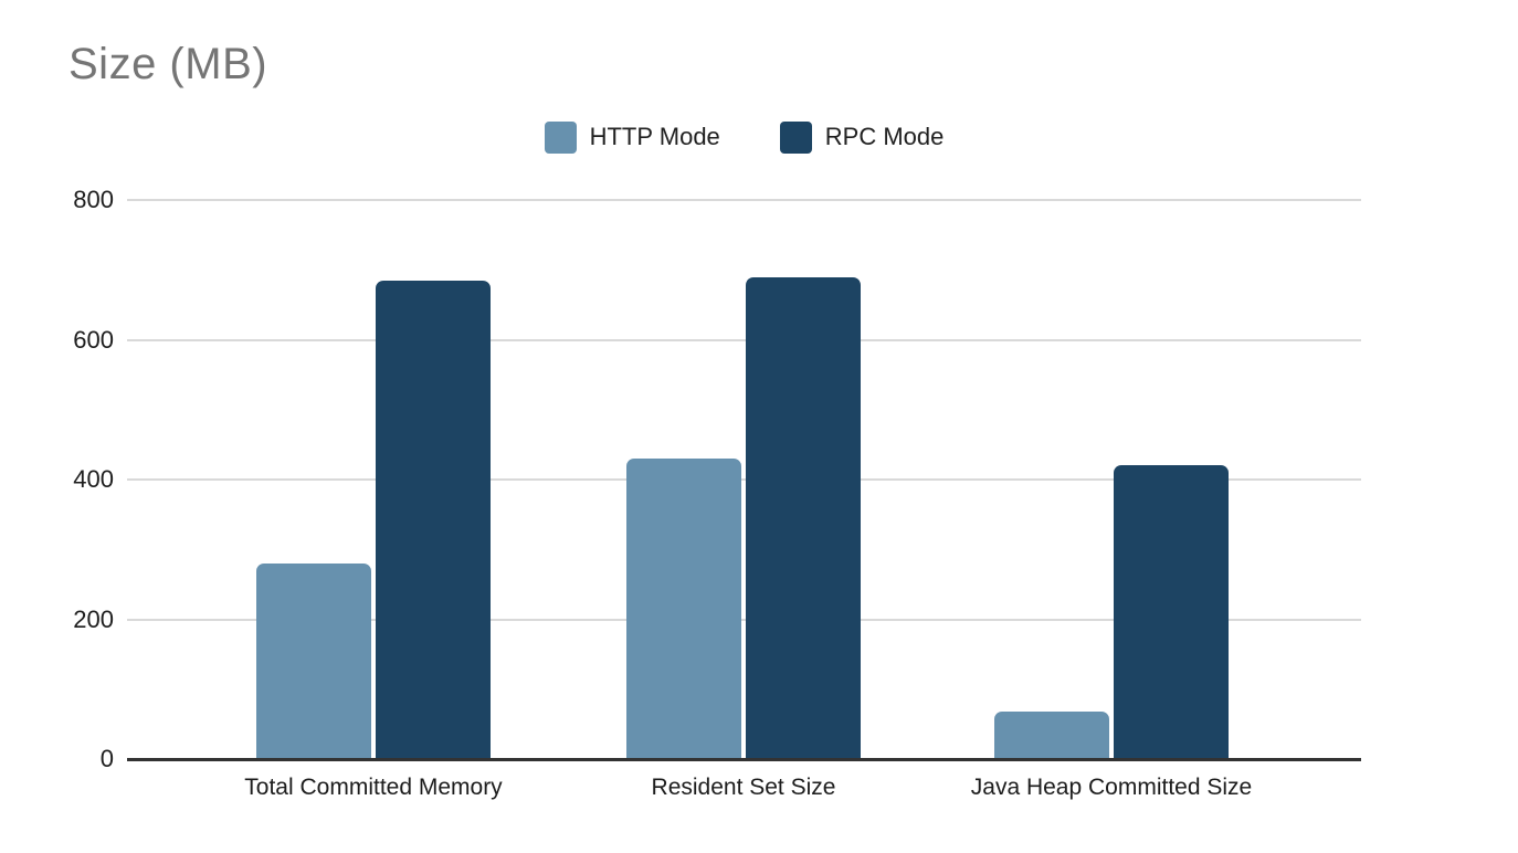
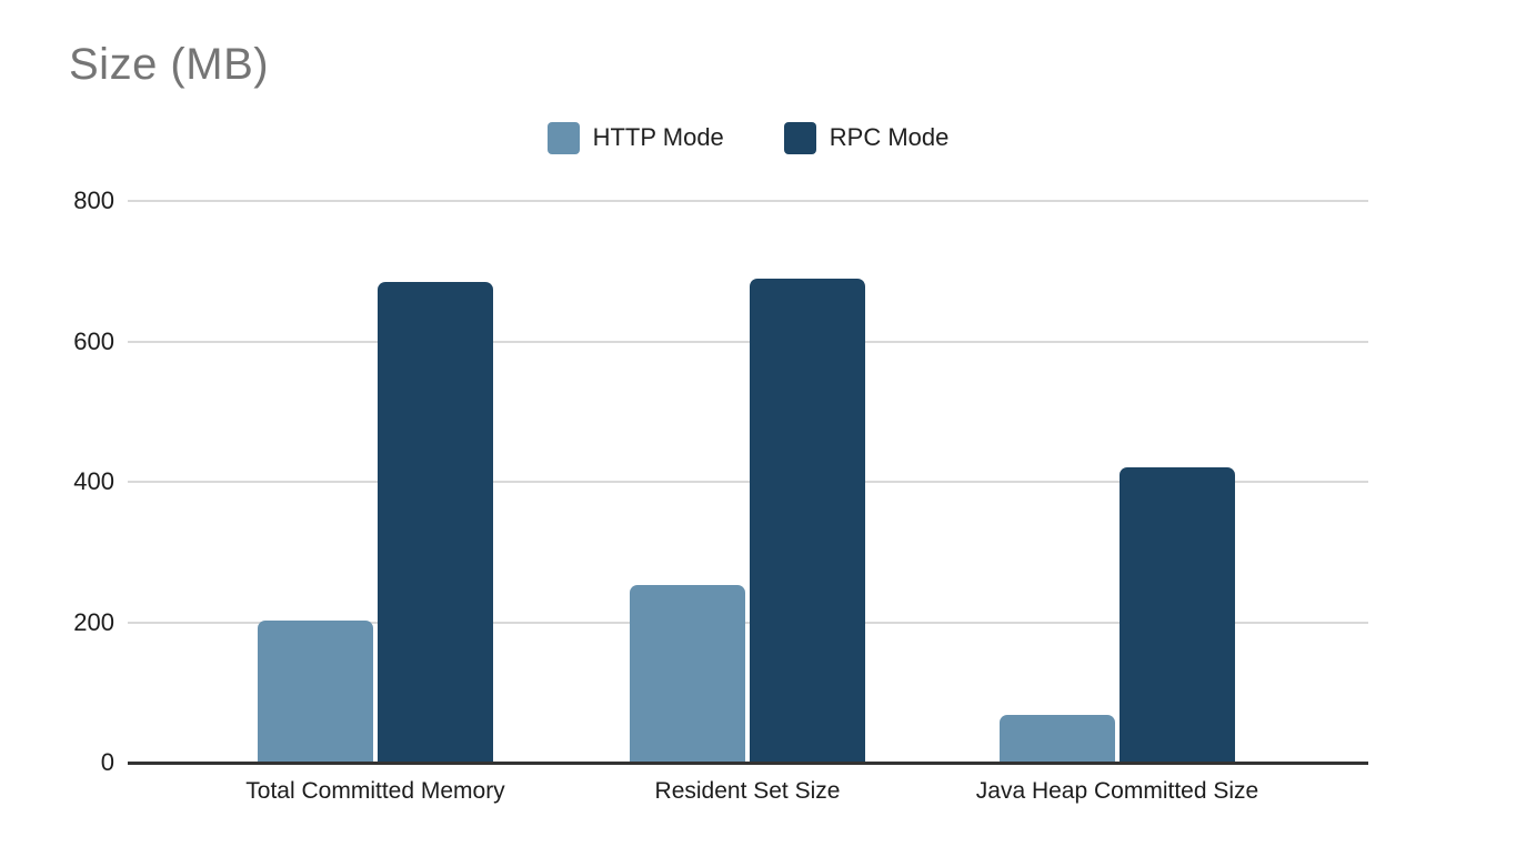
HTTP Mode/Total Committed Memory: 280 -> 200
HTTP Mode/Resident Set Size: 430 -> 250
